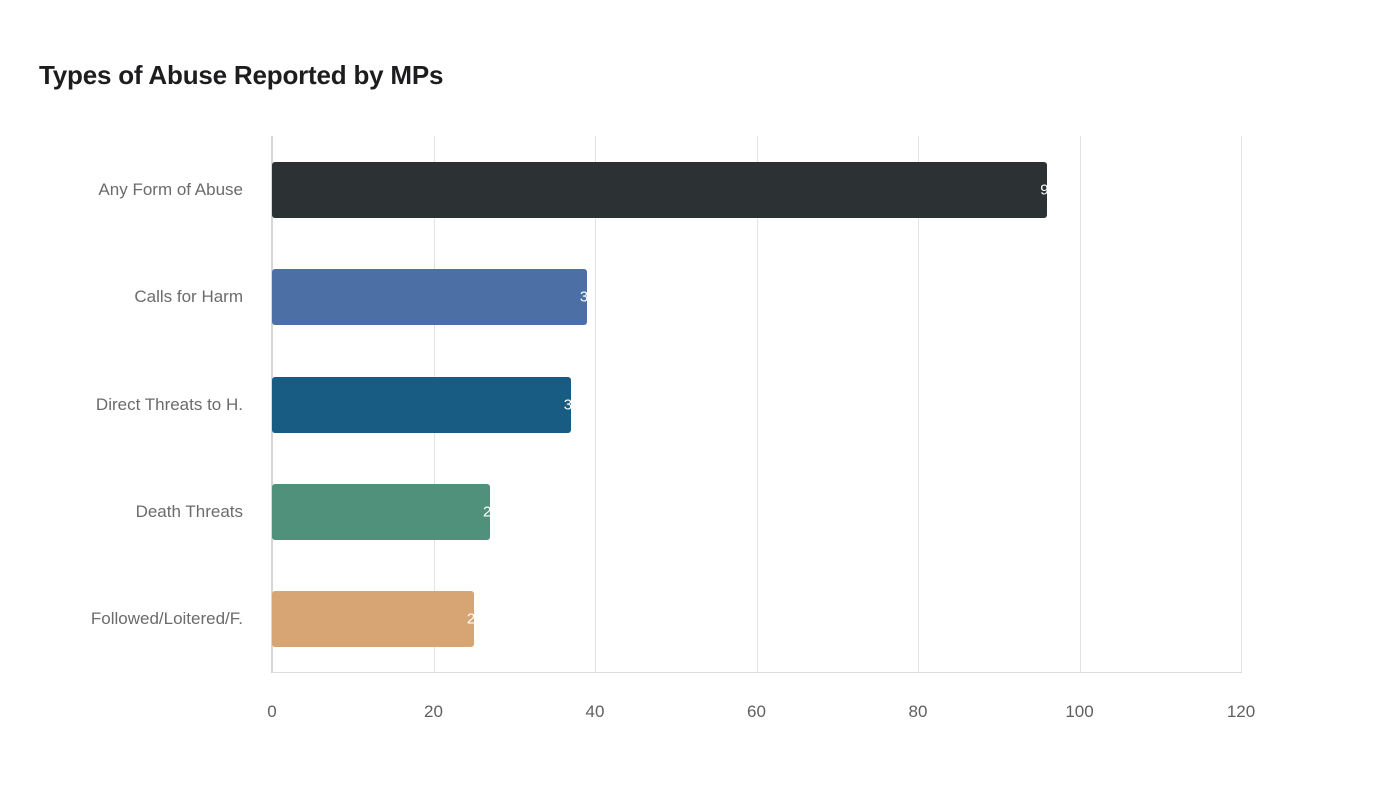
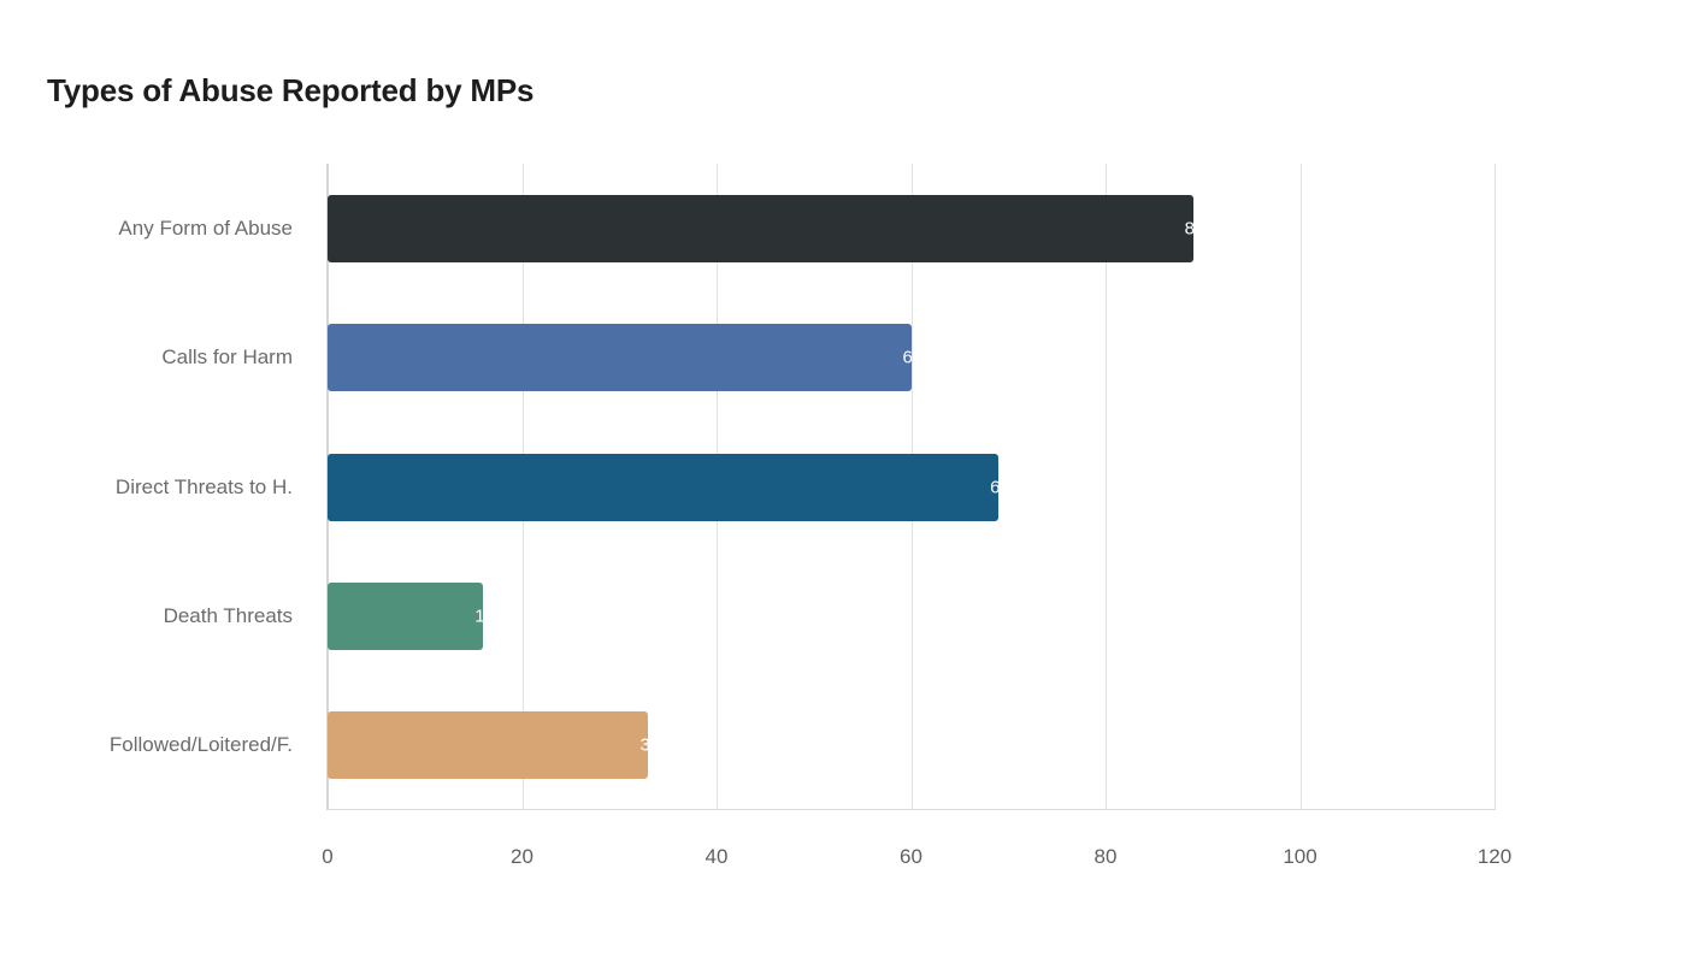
Any Form of Abuse: 96 -> 89
Calls for Harm: 39 -> 60
Direct Threats to H.: 37 -> 69
Death Threats: 27 -> 16
Followed/Loitered/F.: 25 -> 33
